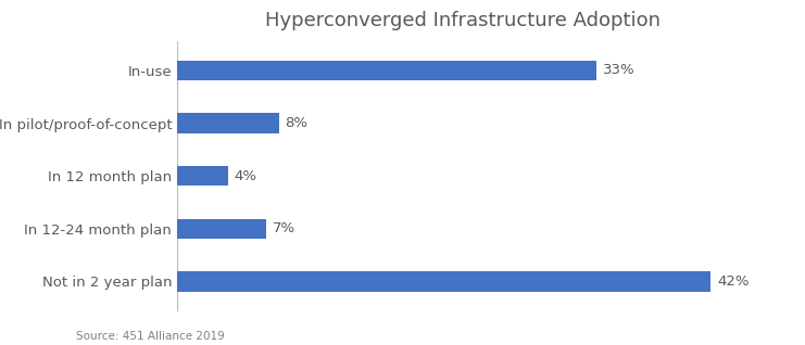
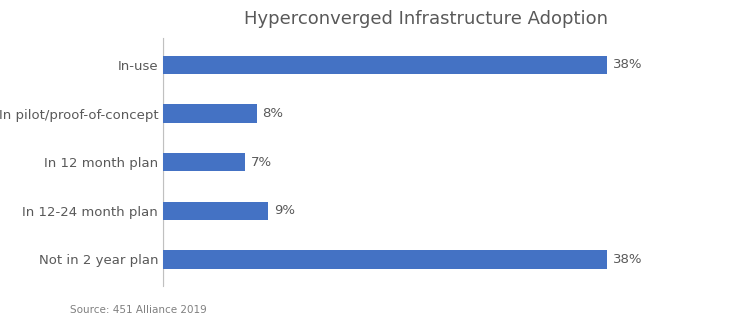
In-use: 33% -> 38%
In 12 month plan: 4% -> 7%
In 12-24 month plan: 7% -> 9%
Not in 2 year plan: 42% -> 38%
